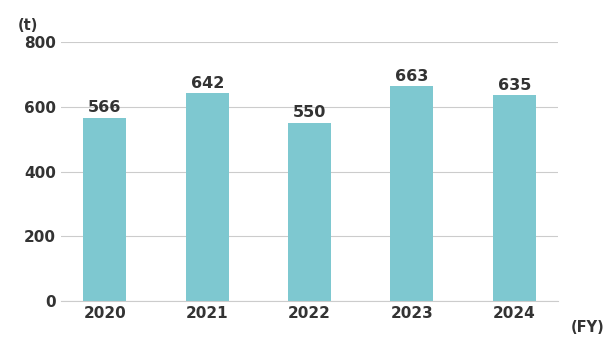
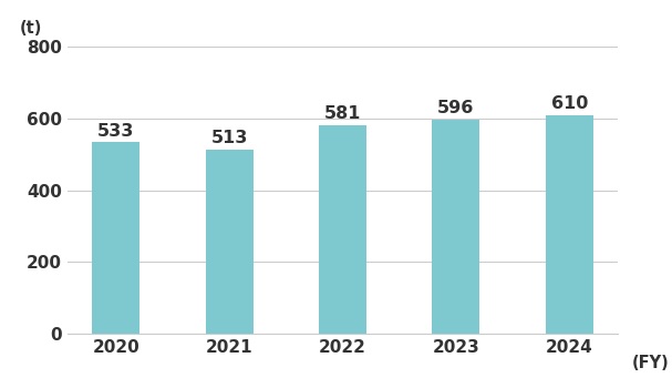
2020: 566 -> 533
2021: 642 -> 513
2022: 550 -> 581
2023: 663 -> 596
2024: 635 -> 610
